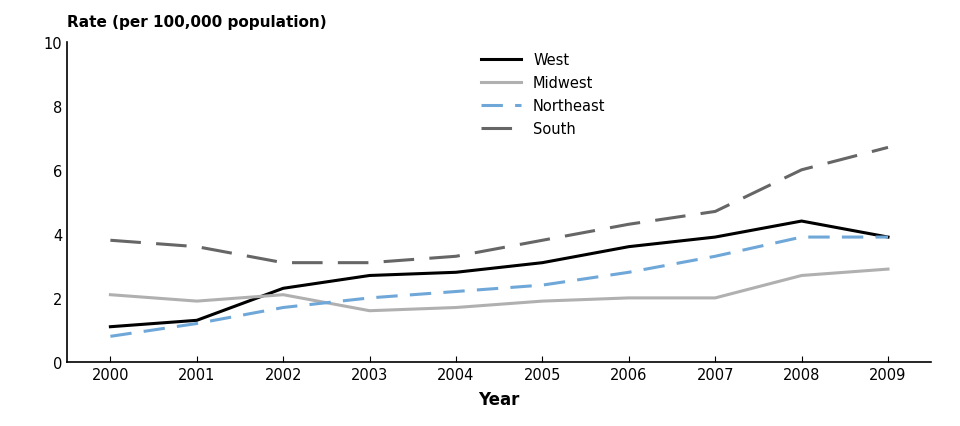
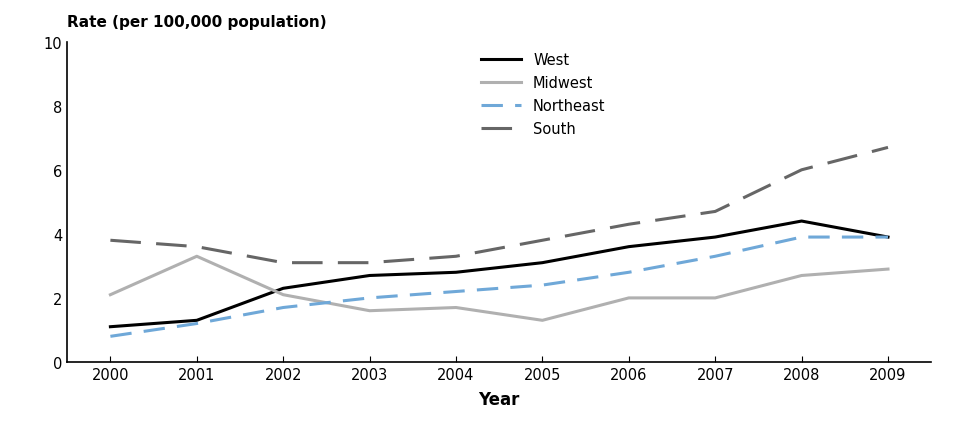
Midwest/2001: 1.9 -> 3.3
Midwest/2005: 1.9 -> 1.3
